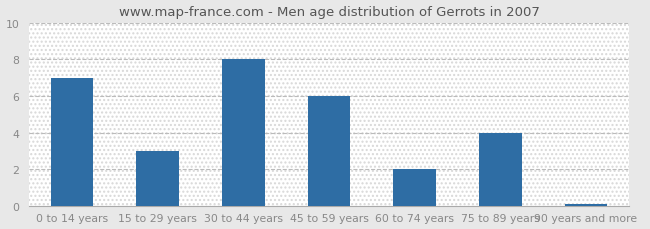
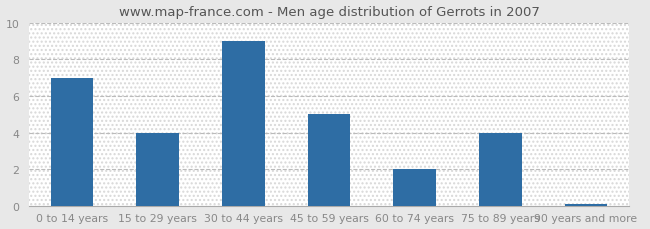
15 to 29 years: 3.0 -> 4.0
30 to 44 years: 8.0 -> 9.0
45 to 59 years: 6.0 -> 5.0
